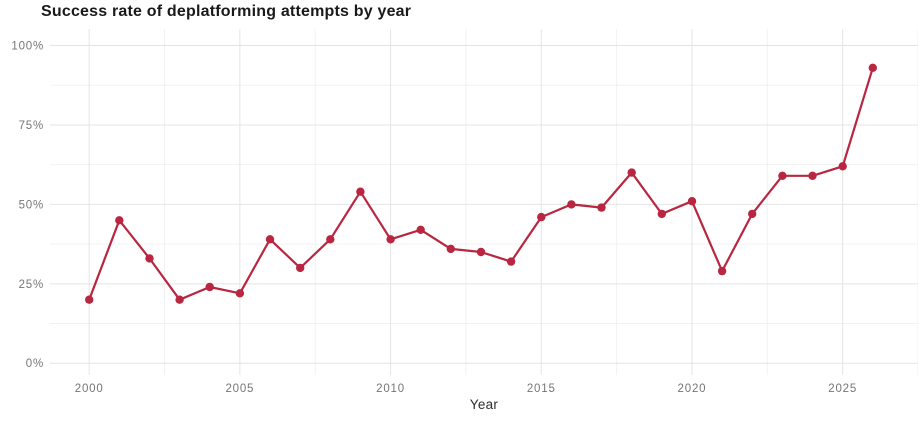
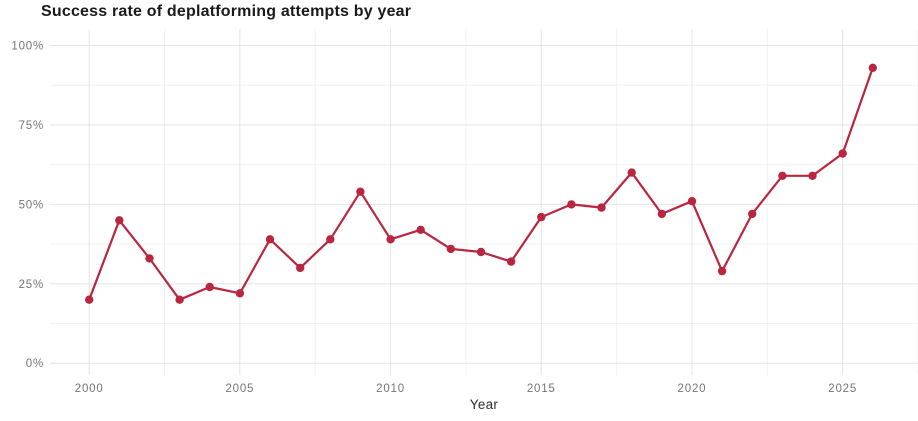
2025: 62% -> 66%
